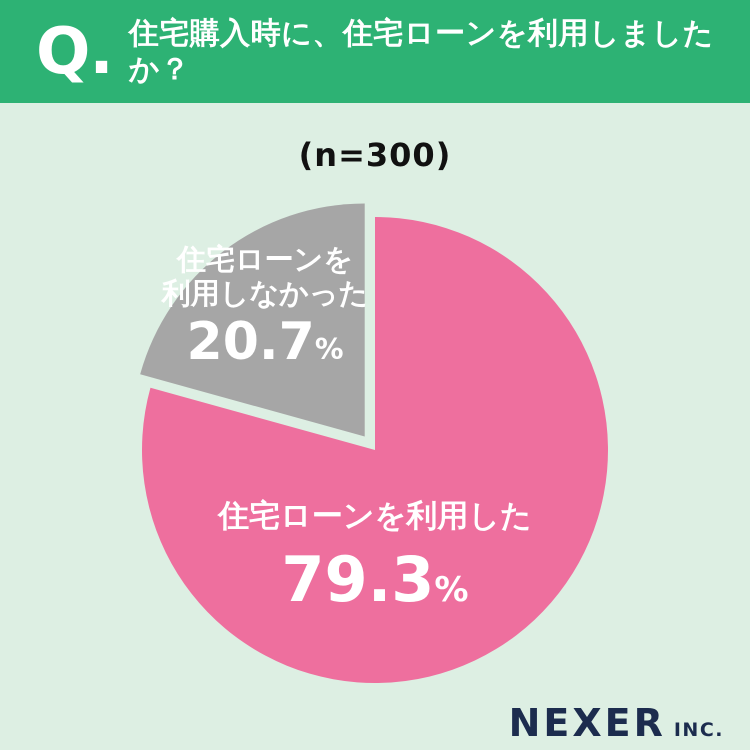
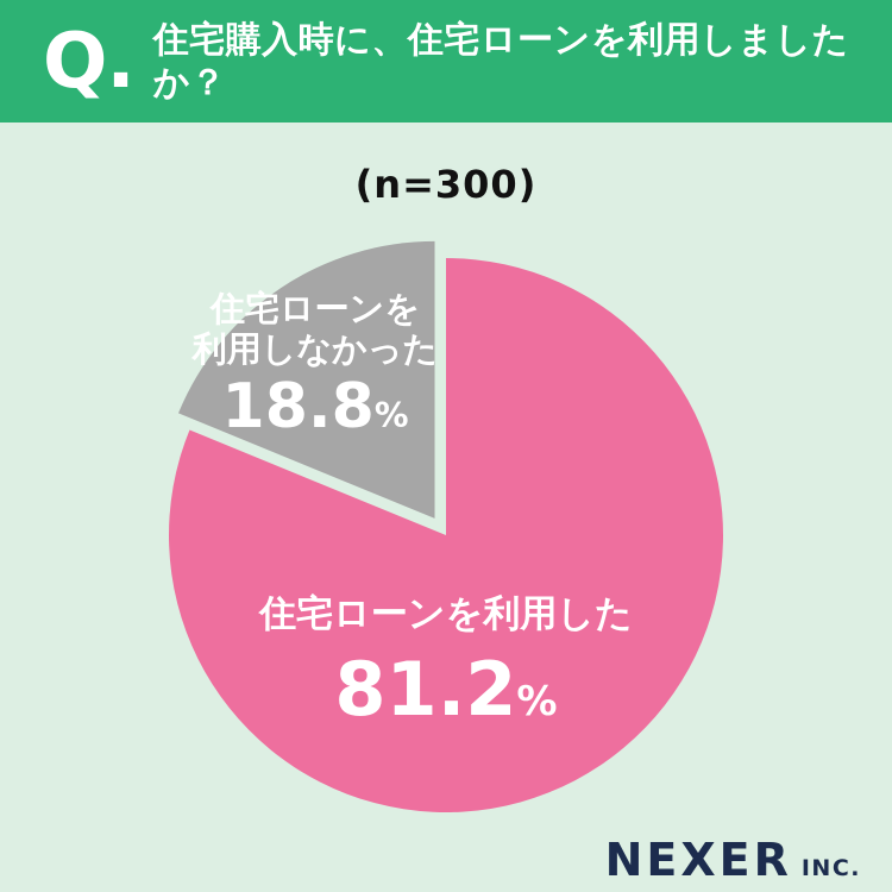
住宅ローンを利用した: 79.3 -> 81.2
住宅ローンを利用しなかった: 20.7 -> 18.8
